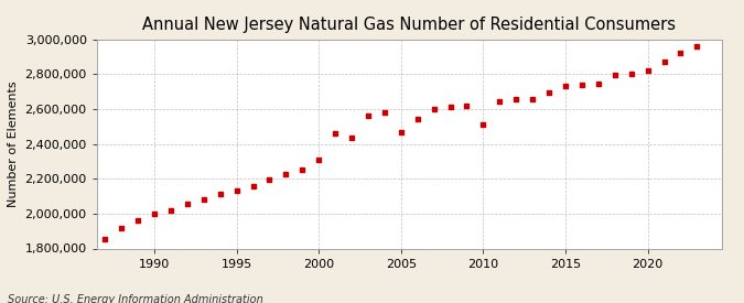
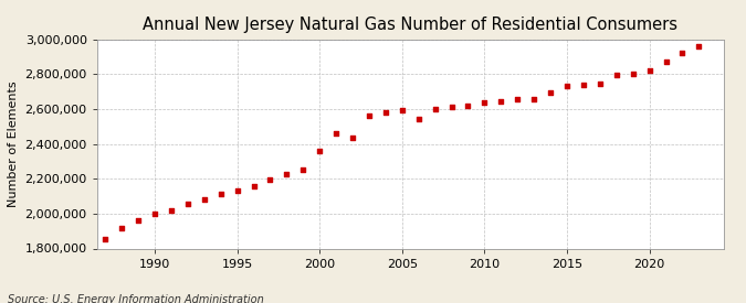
2000: 2,310,000 -> 2,360,000
2005: 2,470,000 -> 2,600,000
2010: 2,510,000 -> 2,640,000
